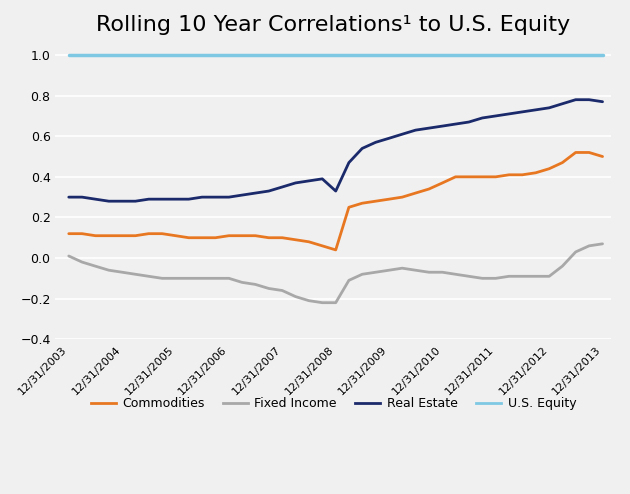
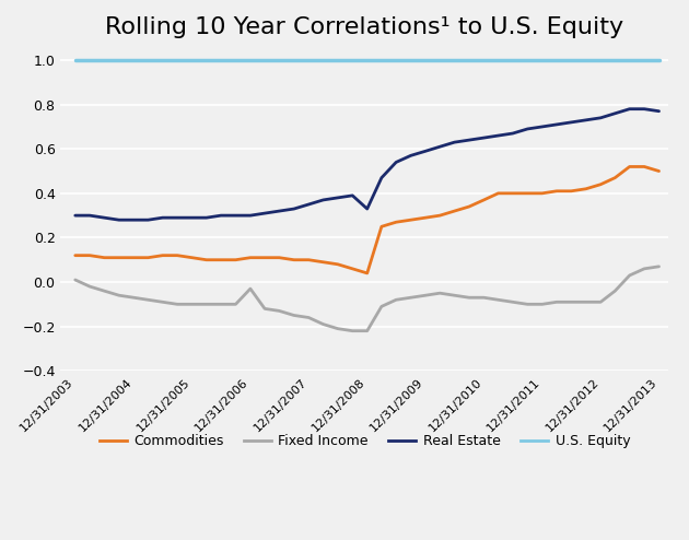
Fixed Income/12/31/2006: -0.10 -> -0.03
